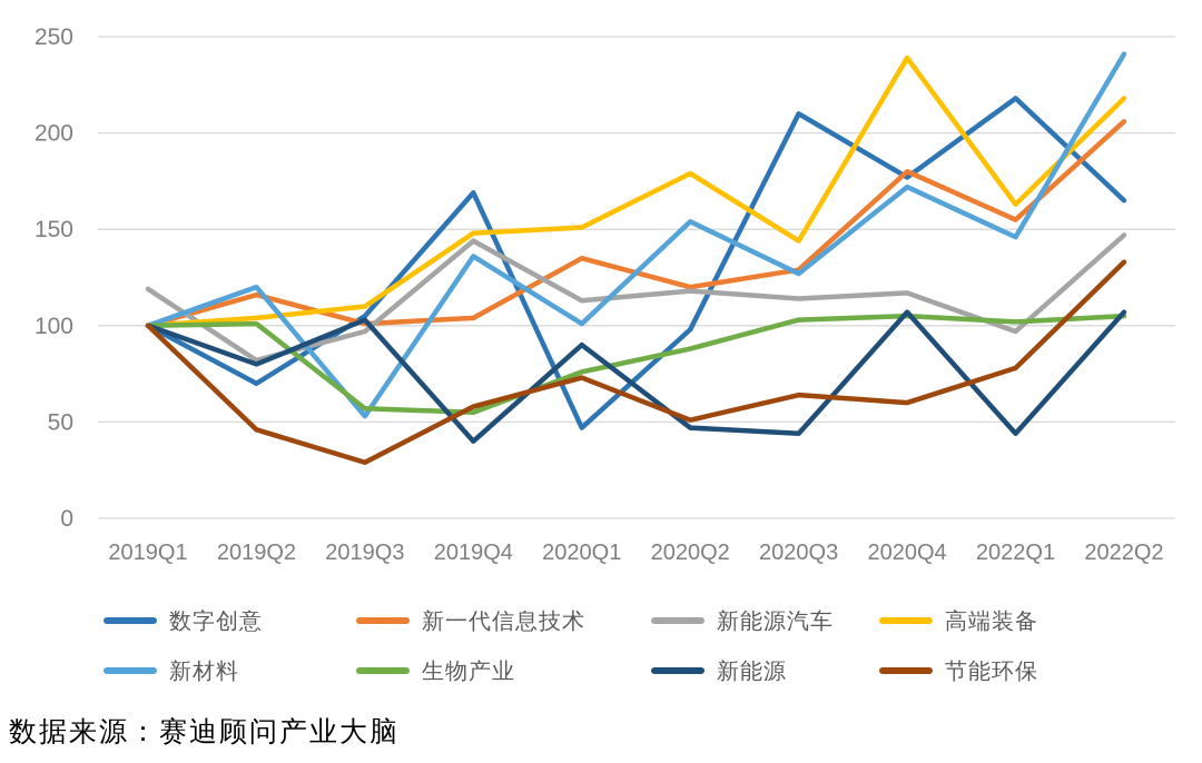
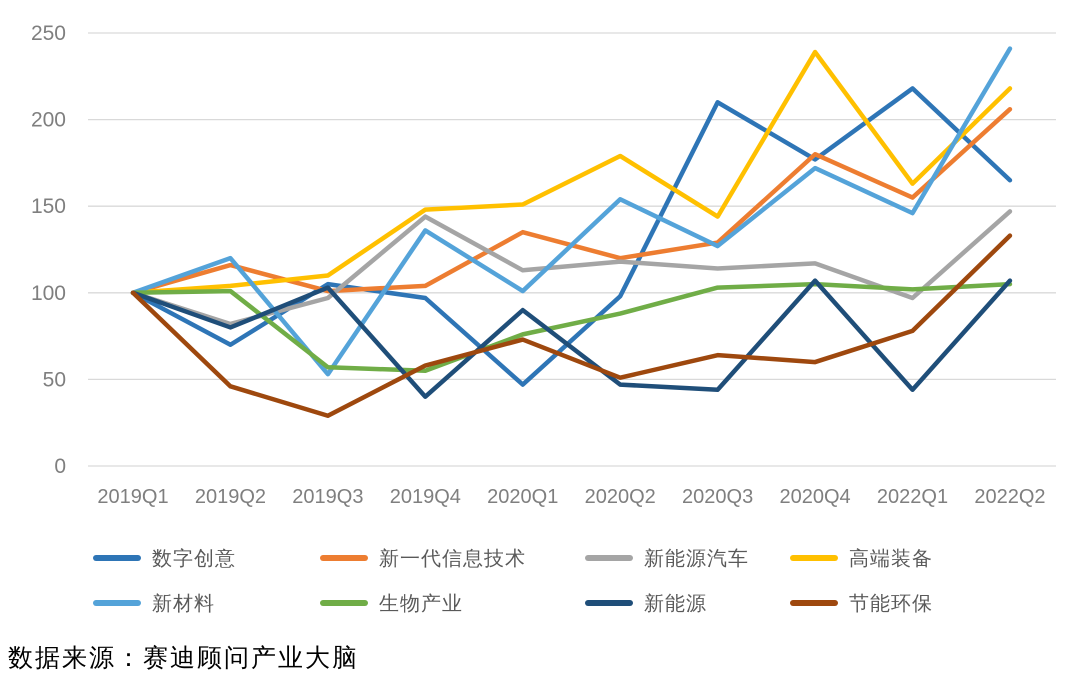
新能源汽车/2019Q1: 119 -> 100
数字创意/2019Q4: 169 -> 97
